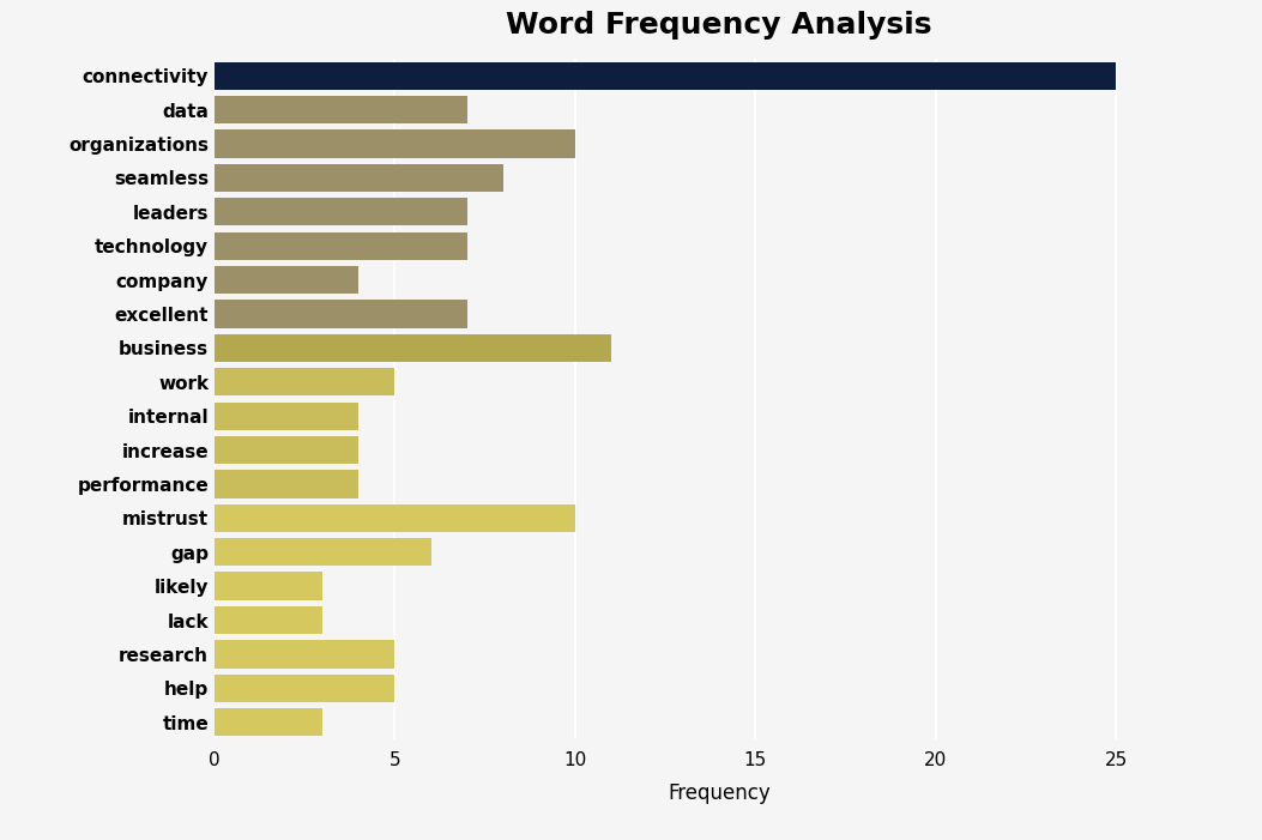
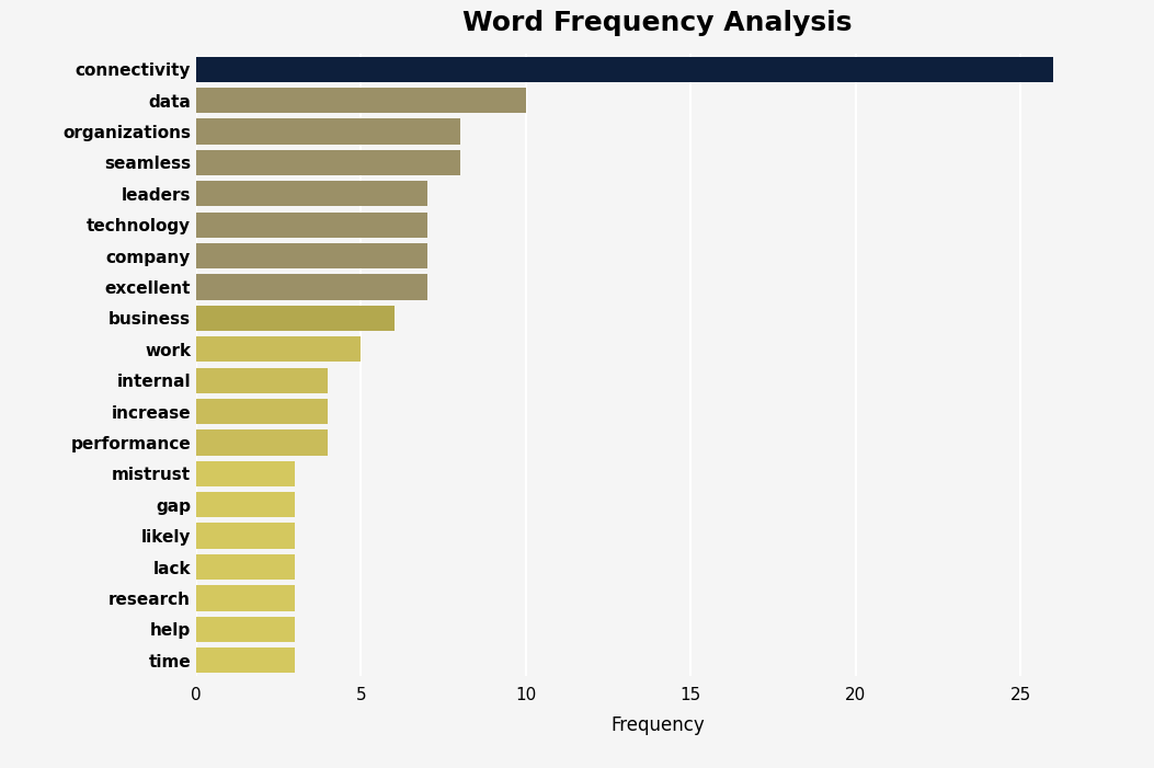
connectivity: 25 -> 26
data: 7 -> 10
organizations: 10 -> 8
company: 4 -> 7
business: 11 -> 6
mistrust: 10 -> 3
gap: 6 -> 3
research: 5 -> 3
help: 5 -> 3
